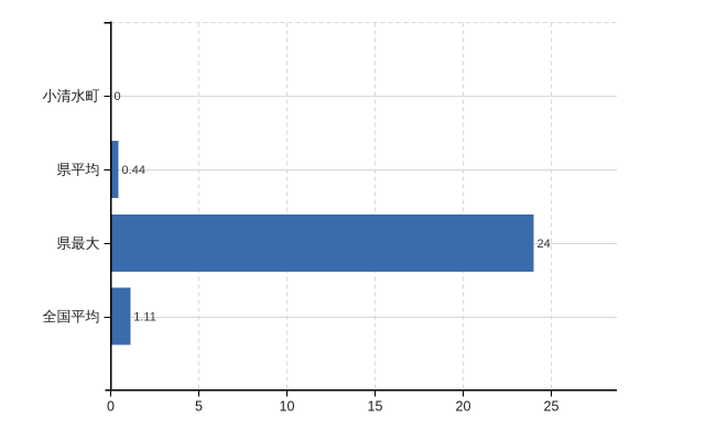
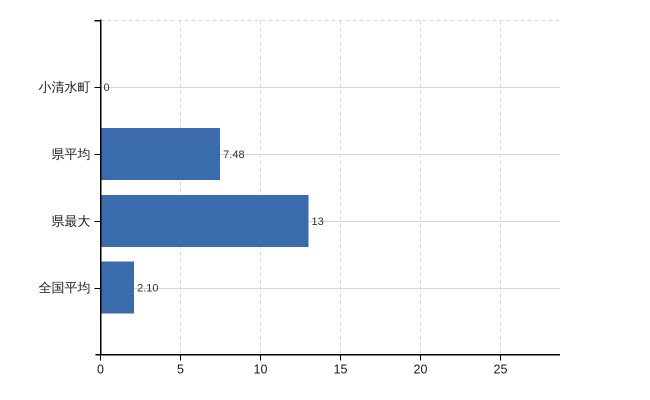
県平均: 0.44 -> 7.48
県最大: 24 -> 13
全国平均: 1.11 -> 2.10
